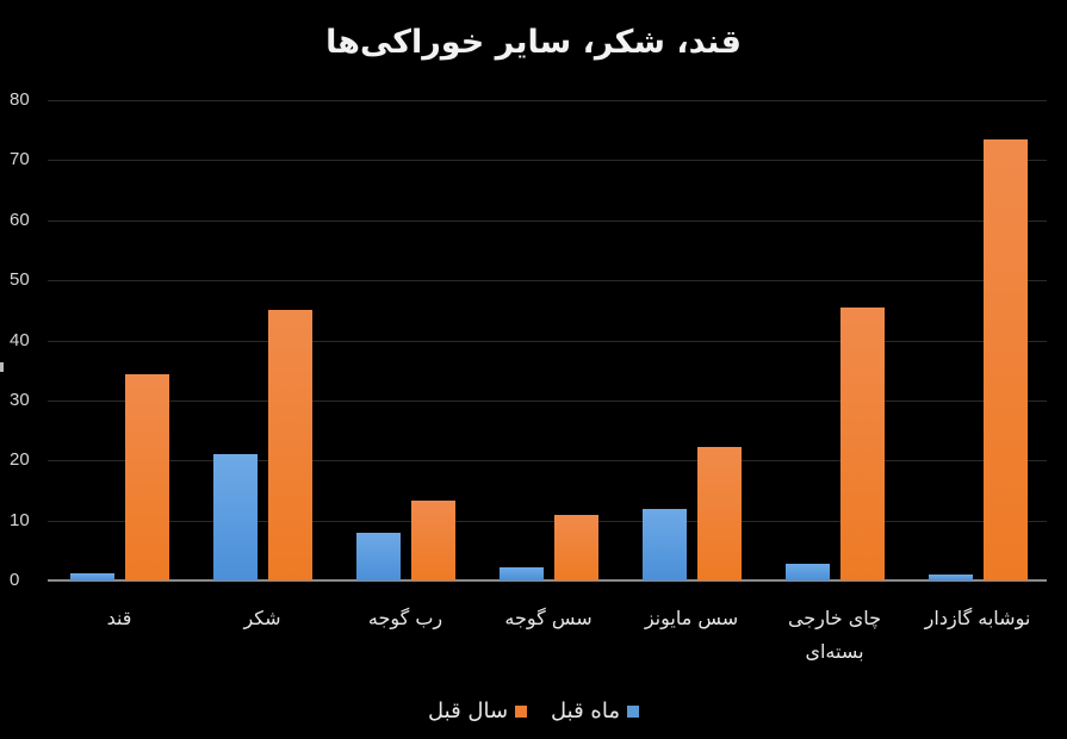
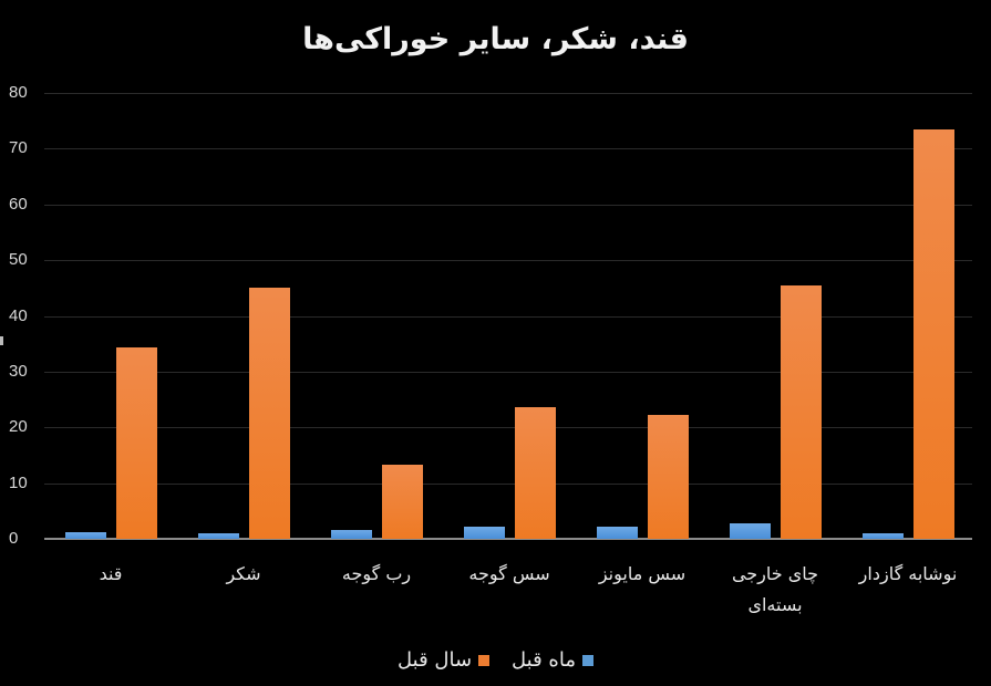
ماه قبل/شکر: 21 -> 1
ماه قبل/رب گوجه: 8 -> 2
سال قبل/سس گوجه: 11 -> 24
ماه قبل/سس مایونز: 12 -> 2
